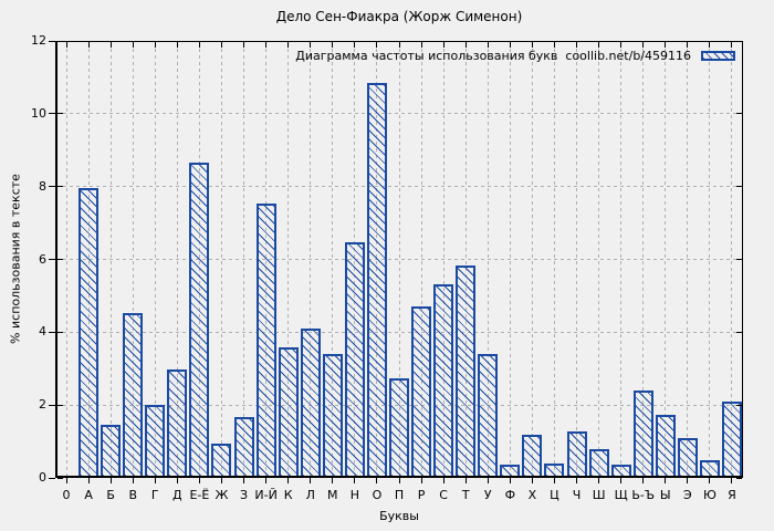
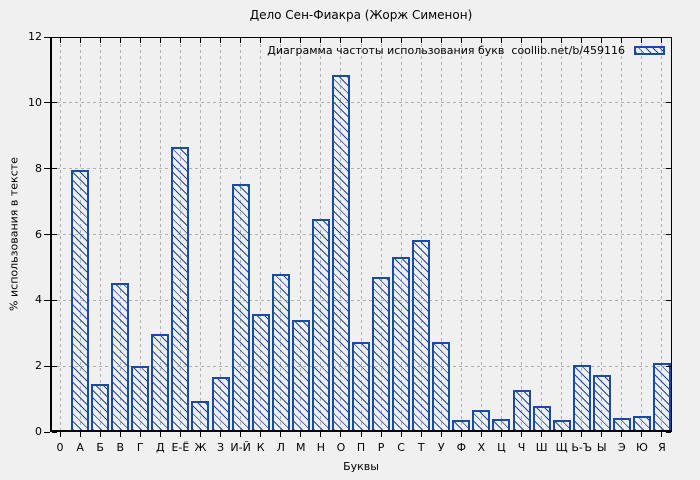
Л: 4.1 -> 4.8
У: 3.4 -> 2.7
Х: 1.2 -> 0.7
Ь-Ъ: 2.4 -> 2.0
Э: 1.1 -> 0.4
